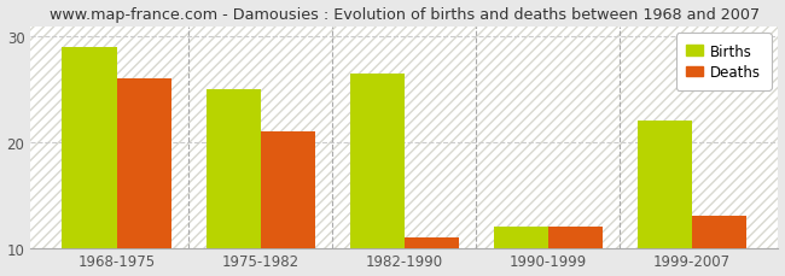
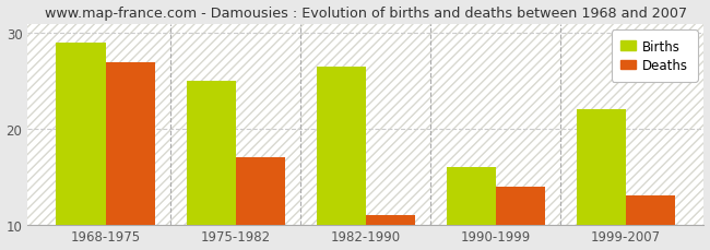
Deaths/1968-1975: 26 -> 27
Deaths/1975-1982: 21 -> 17
Births/1990-1999: 12.0 -> 16.0
Deaths/1990-1999: 12 -> 14
